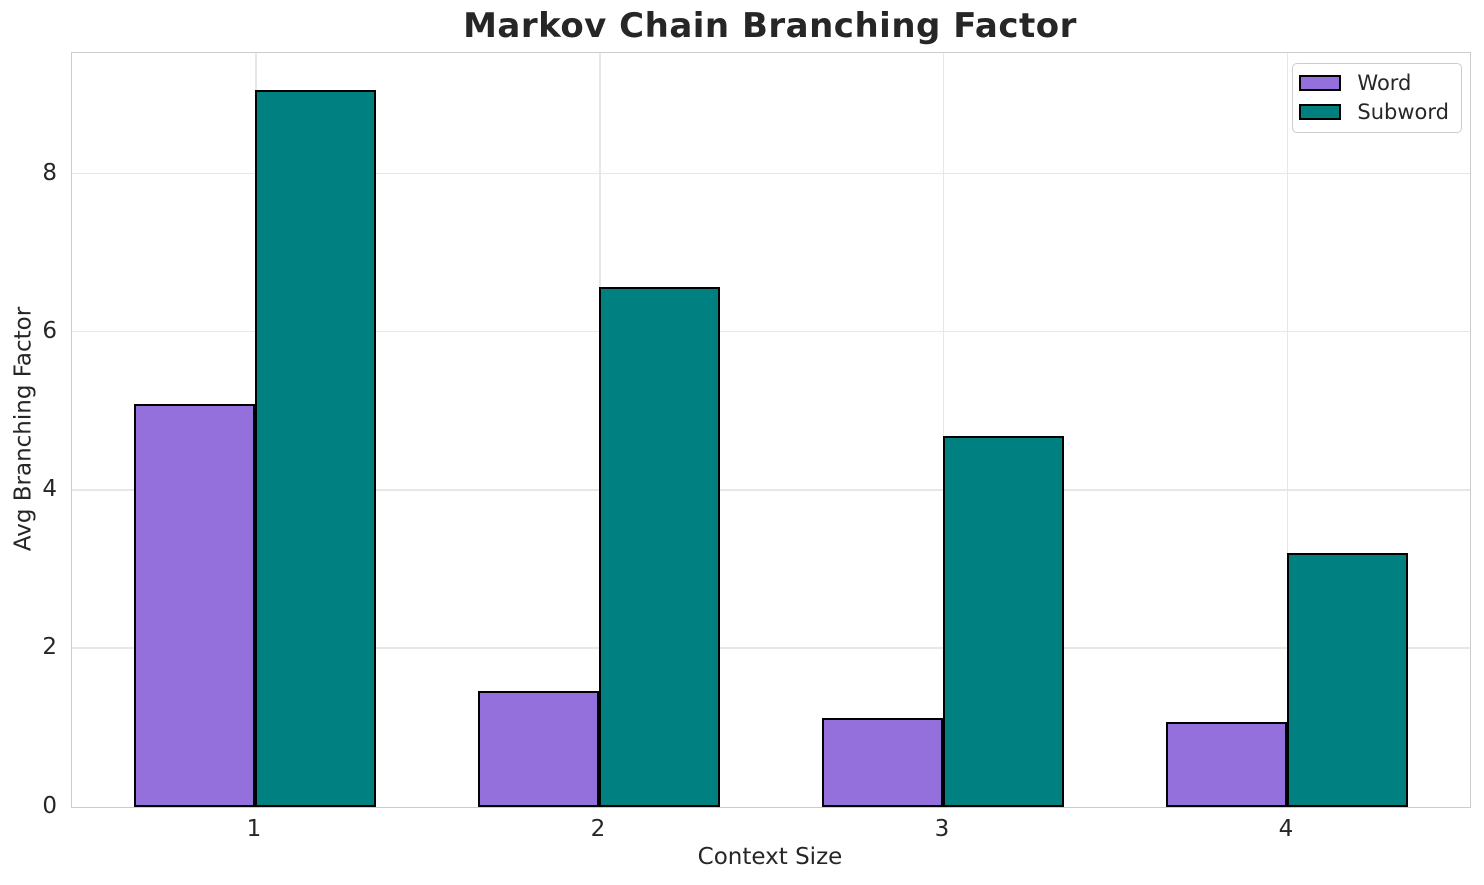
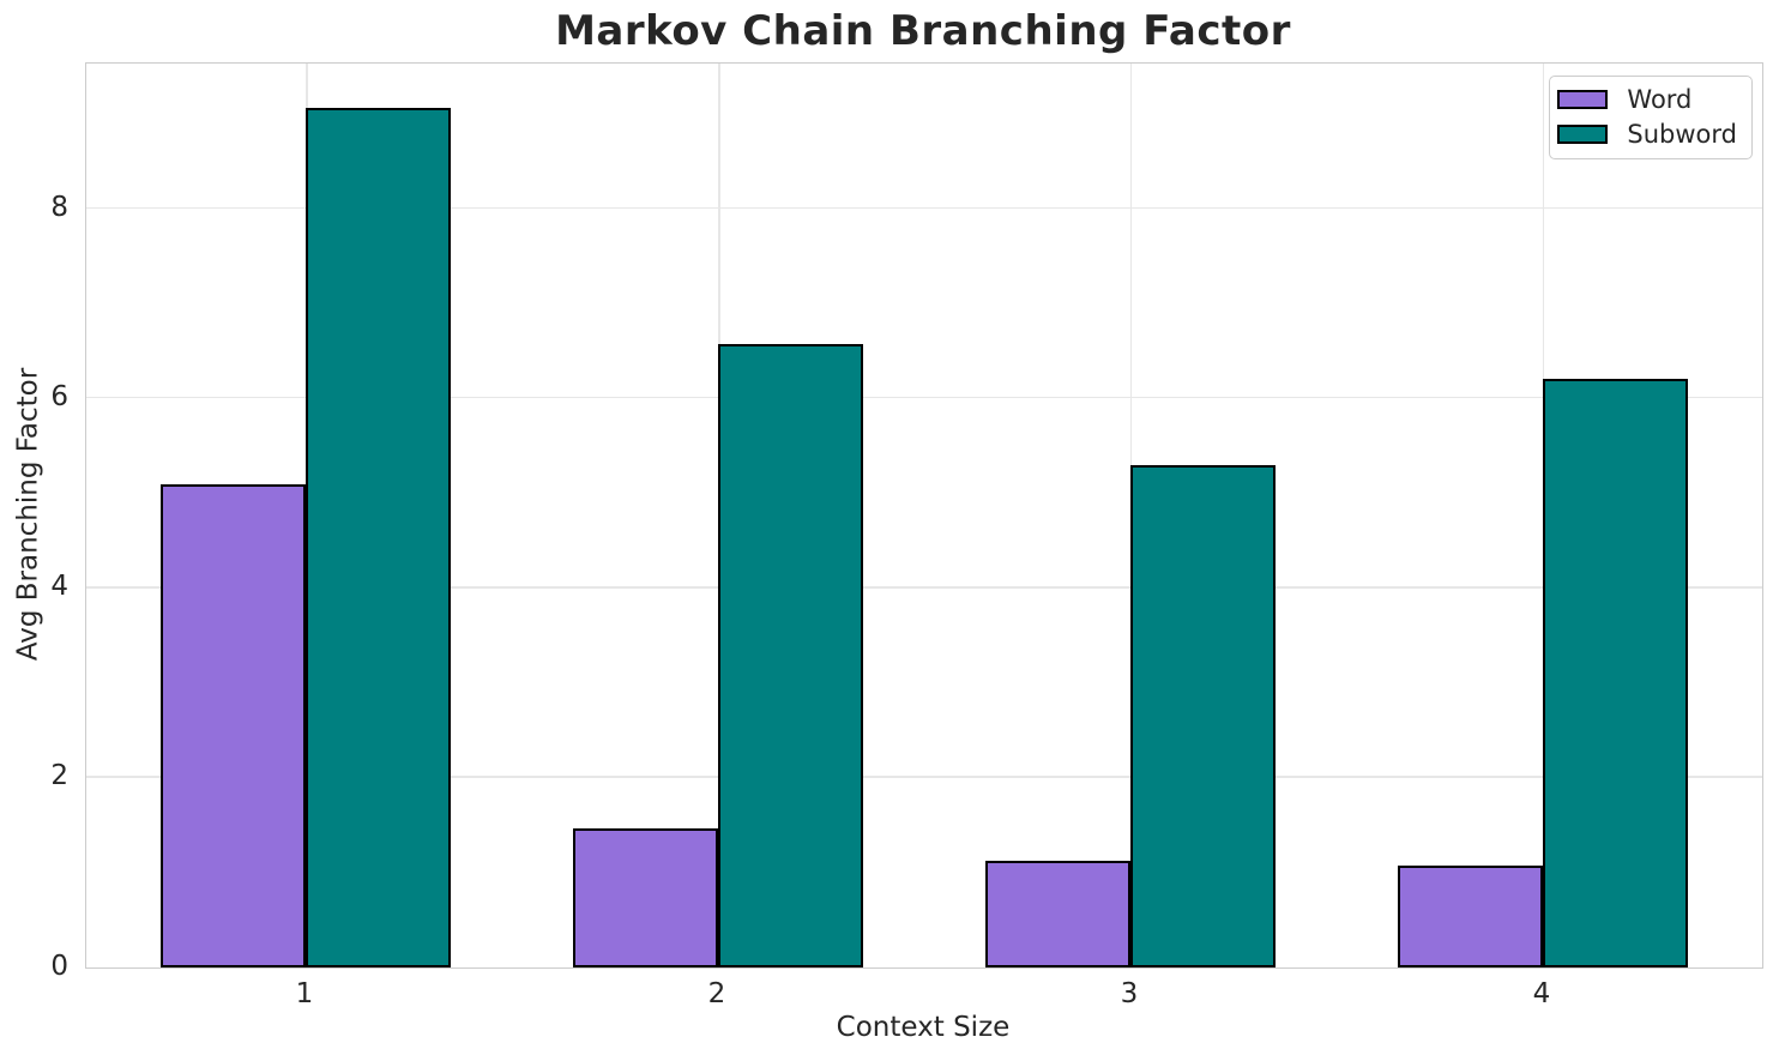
Subword/3: 4.7 -> 5.3
Subword/4: 3.2 -> 6.2
